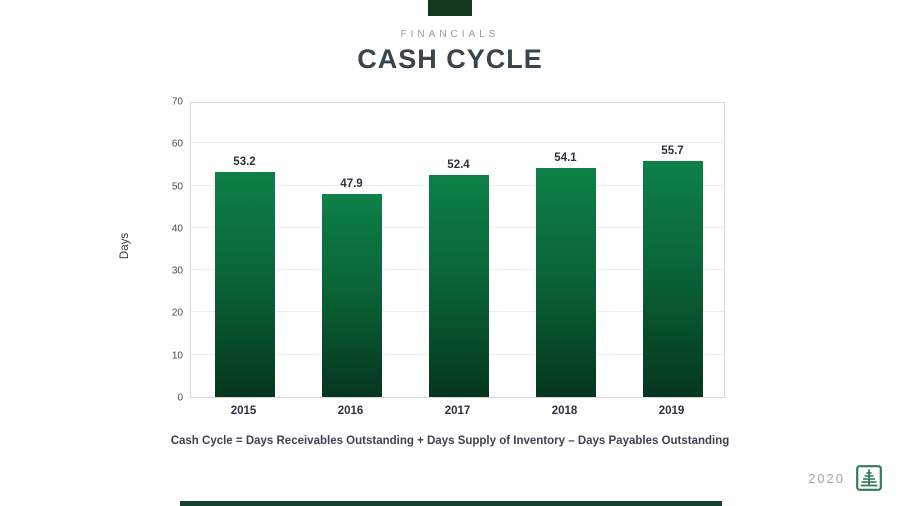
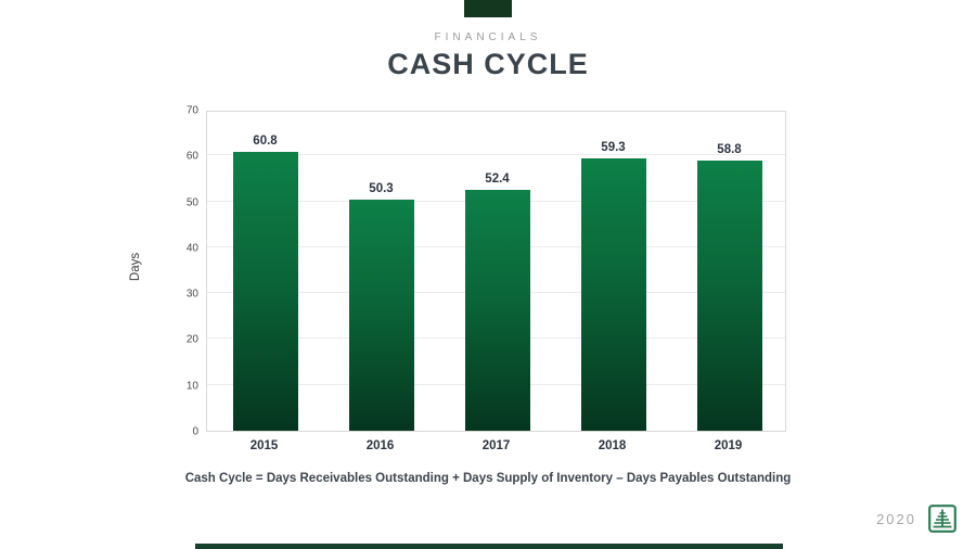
2015: 53.2 -> 60.8
2016: 47.9 -> 50.3
2018: 54.1 -> 59.3
2019: 55.7 -> 58.8
